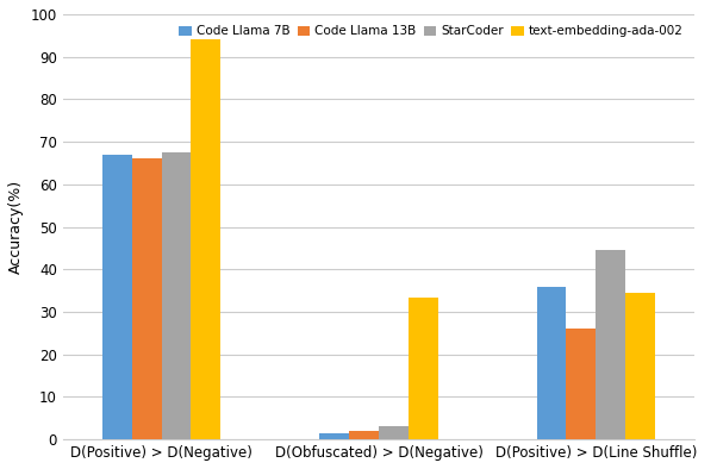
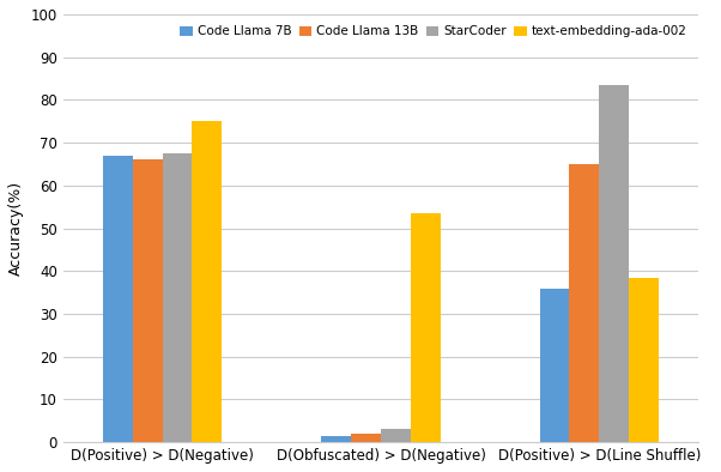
text-embedding-ada-002/D(Positive) > D(Negative): 94.0 -> 75.0
text-embedding-ada-002/D(Obfuscated) > D(Negative): 33.5 -> 53.5
Code Llama 13B/D(Positive) > D(Line Shuffle): 26 -> 65
StarCoder/D(Positive) > D(Line Shuffle): 44.5 -> 83.5
text-embedding-ada-002/D(Positive) > D(Line Shuffle): 34.5 -> 38.5
